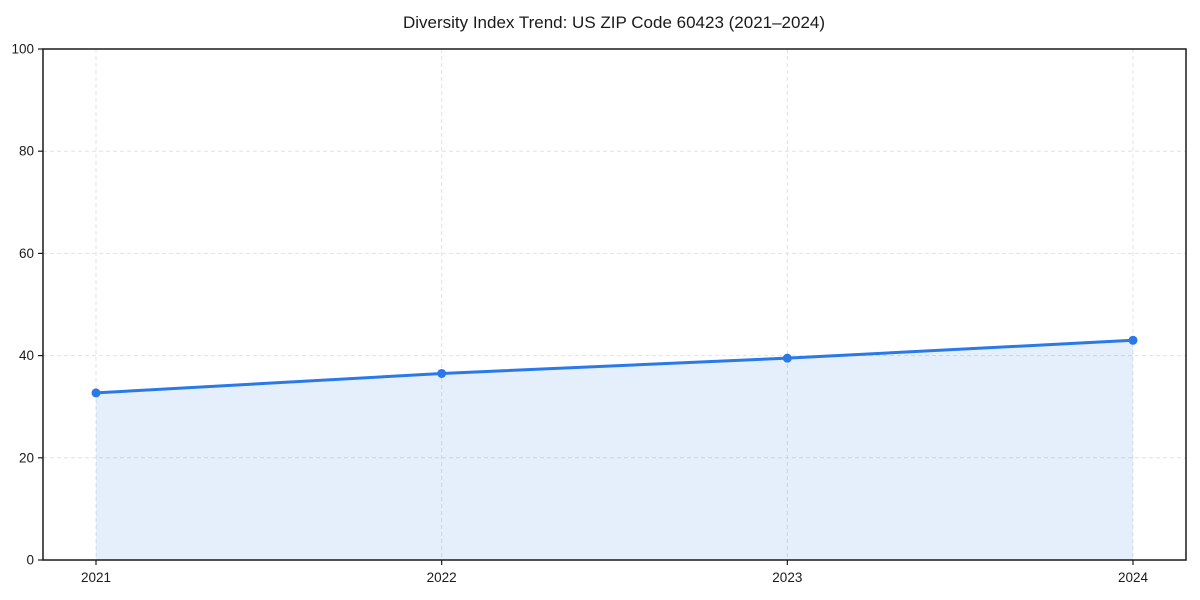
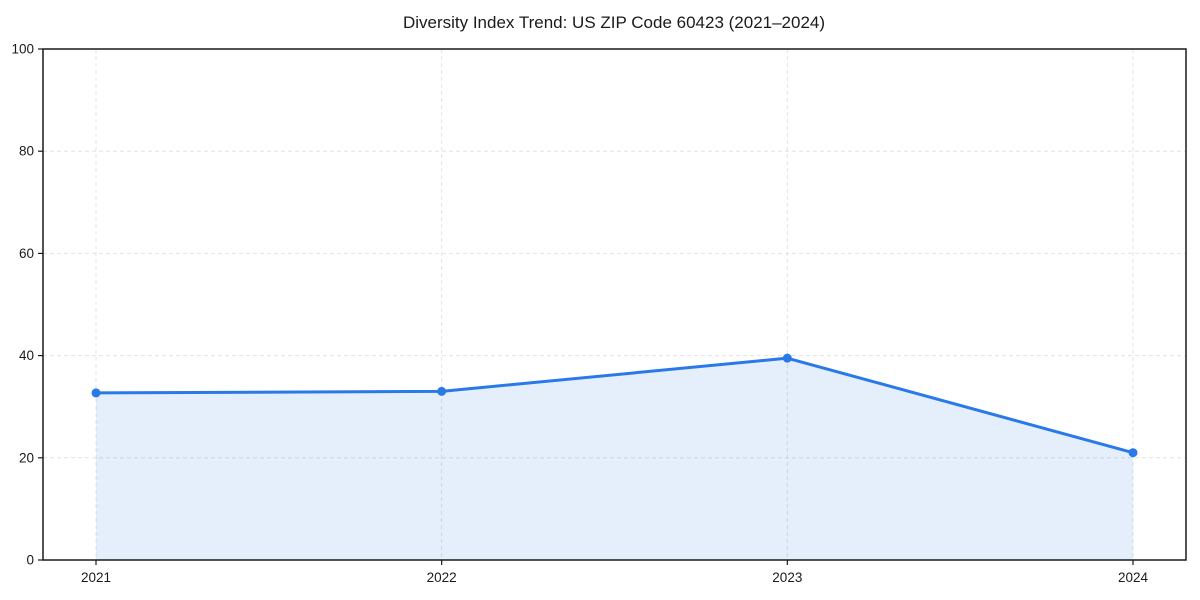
2022: 36 -> 33
2024: 43 -> 21
